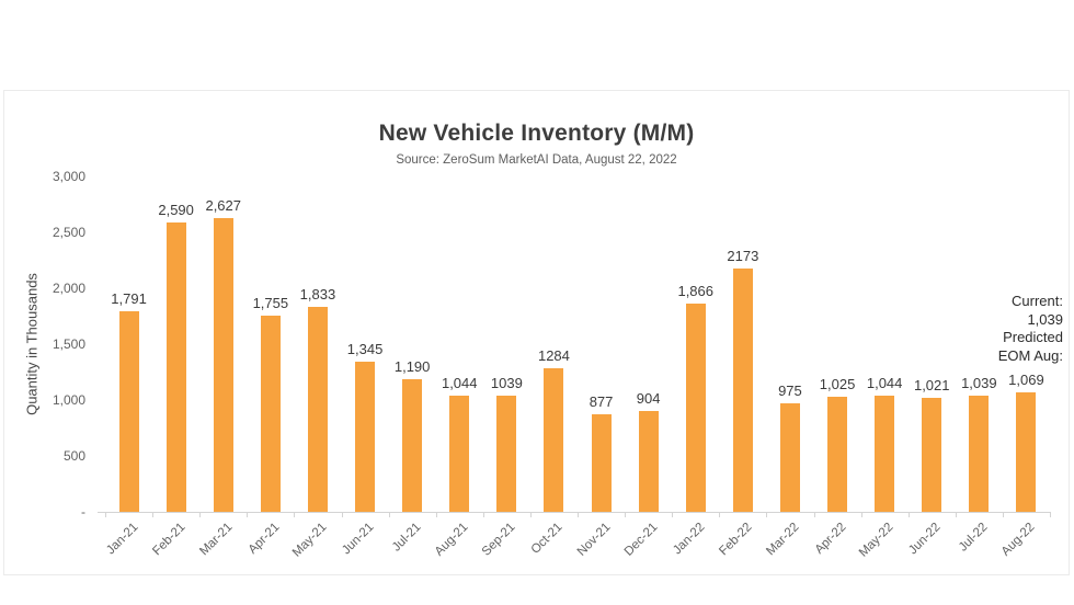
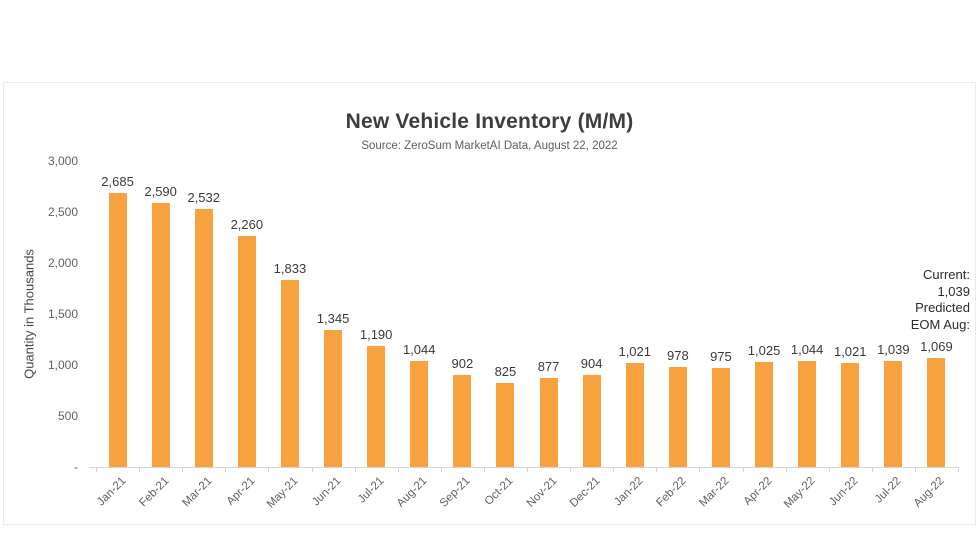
Jan-21: 1,791 -> 2,685
Mar-21: 2,627 -> 2,532
Apr-21: 1,755 -> 2,260
Sep-21: 1039 -> 902
Oct-21: 1284 -> 825
Jan-22: 1,866 -> 1,021
Feb-22: 2173 -> 978
